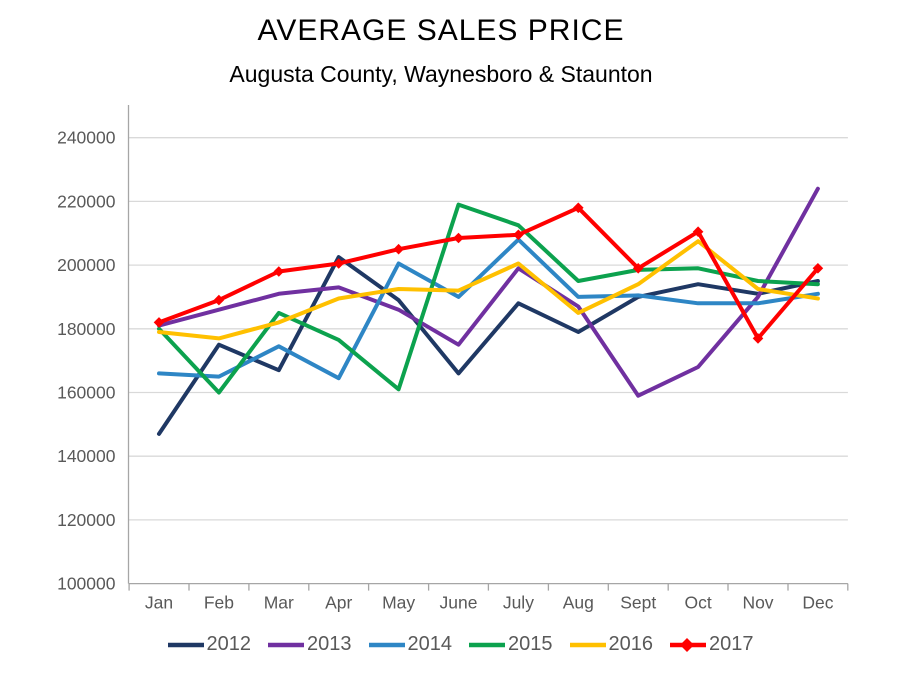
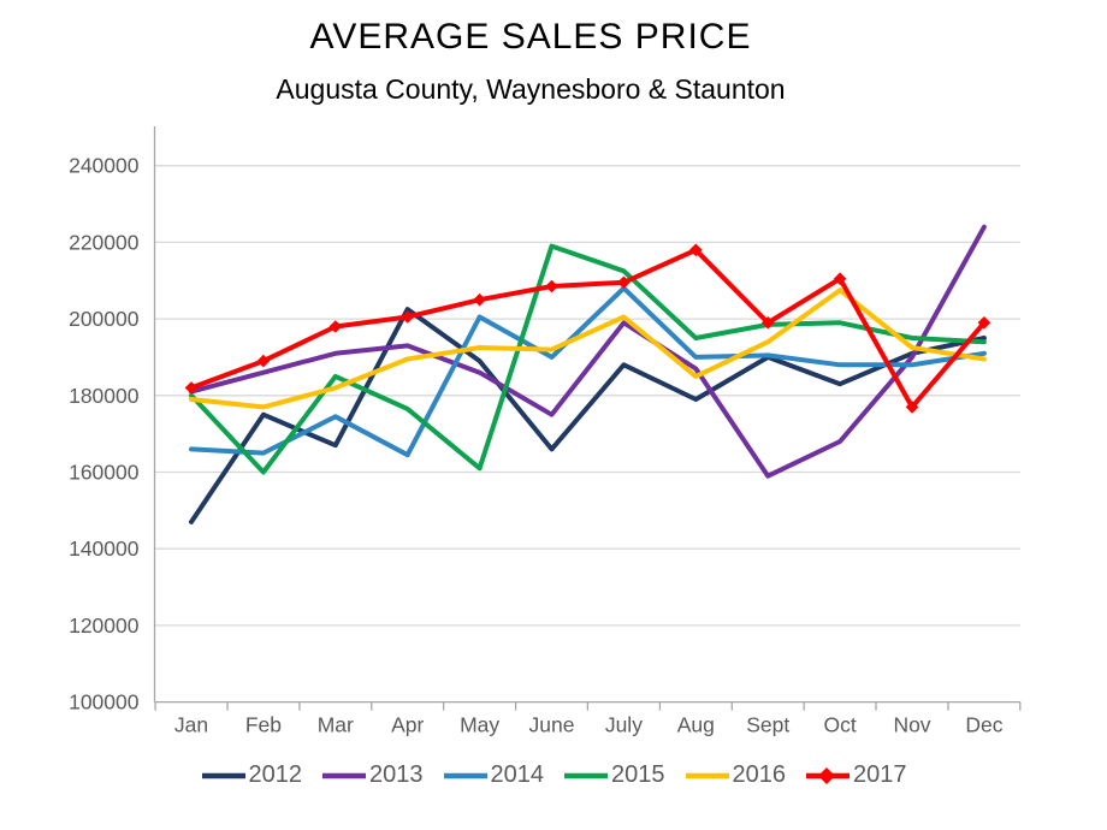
2012/Oct: 194000 -> 183000
